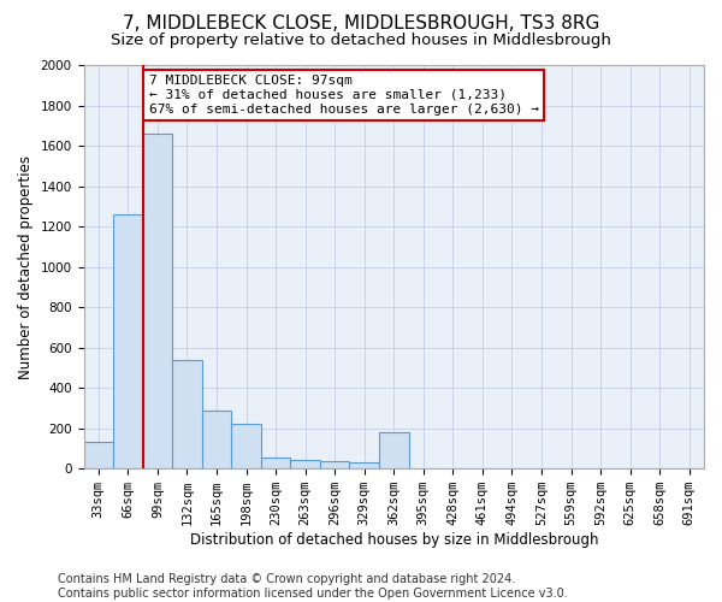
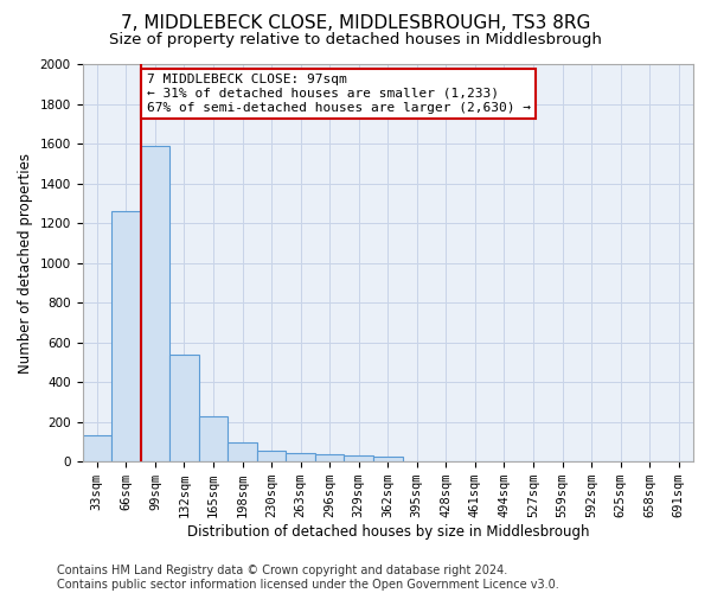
99sqm: 1660 -> 1590
165sqm: 290 -> 230
198sqm: 220 -> 100
362sqm: 180 -> 20
